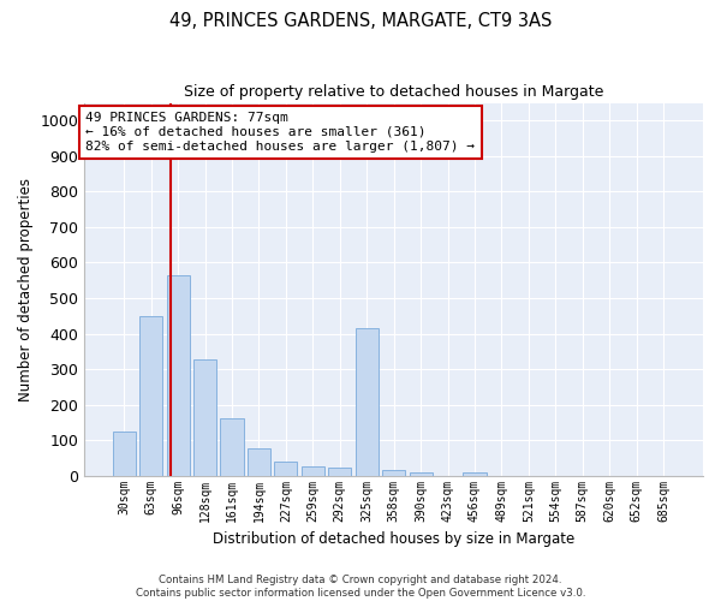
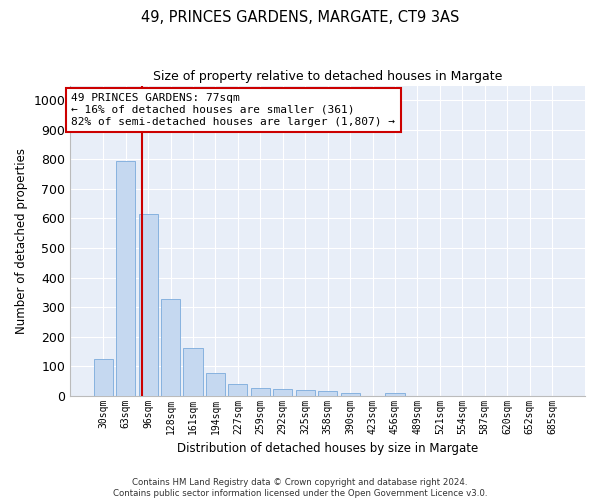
63sqm: 450 -> 795
96sqm: 565 -> 615
325sqm: 415 -> 20
